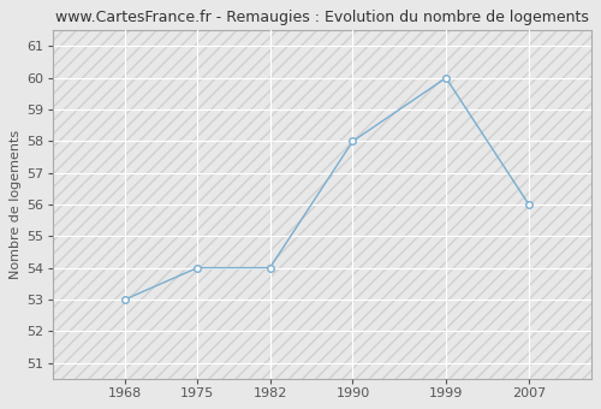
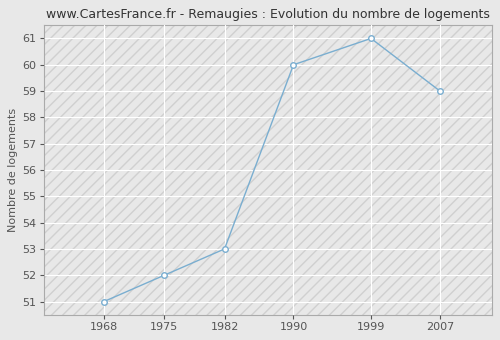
1968: 53 -> 51
1975: 54 -> 52
1982: 54 -> 53
1990: 58 -> 60
1999: 60 -> 61
2007: 56 -> 59
